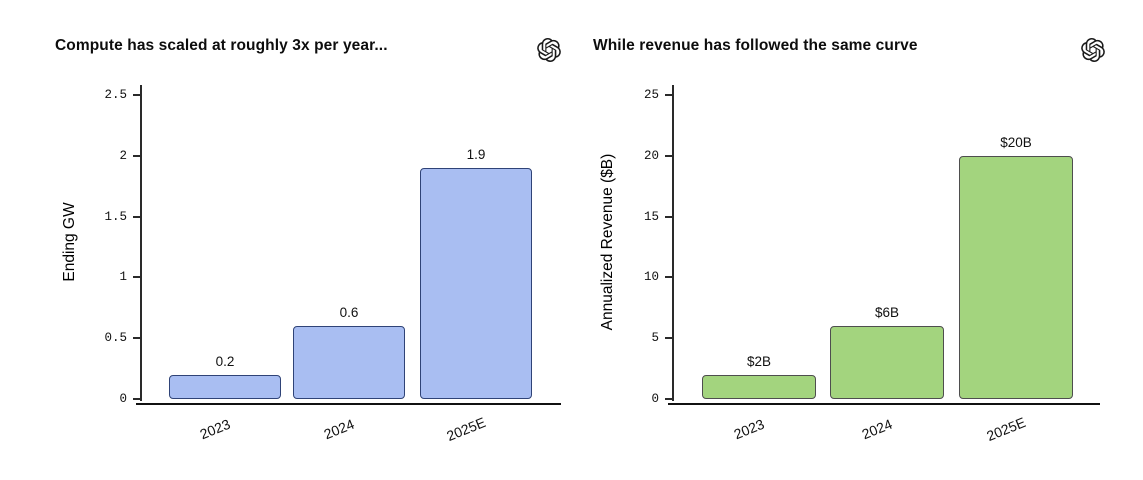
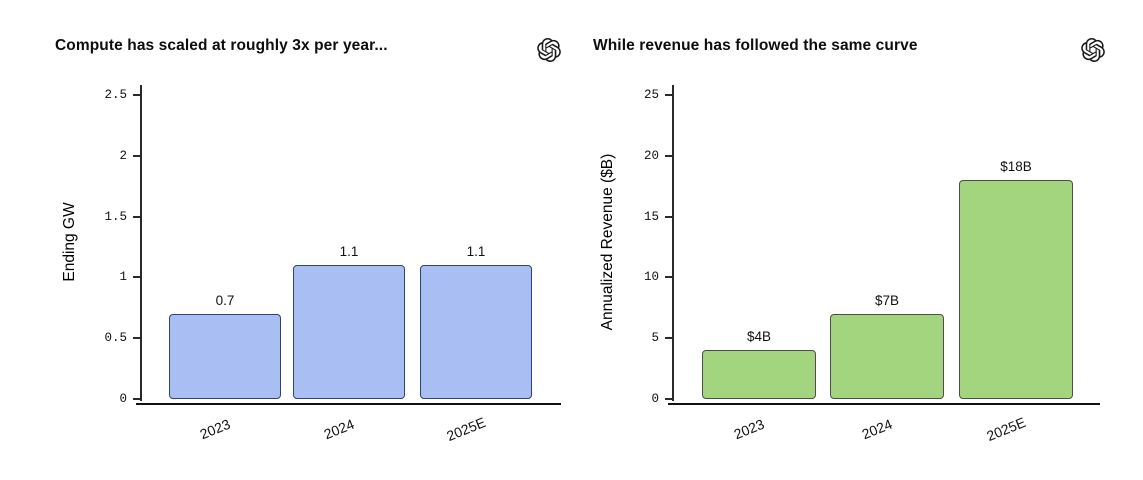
Compute has scaled at roughly 3x per year.../2023: 0.2 -> 0.7
Compute has scaled at roughly 3x per year.../2024: 0.6 -> 1.1
Compute has scaled at roughly 3x per year.../2025E: 1.9 -> 1.1
While revenue has followed the same curve/2023: $2B -> $4B
While revenue has followed the same curve/2024: $6B -> $7B
While revenue has followed the same curve/2025E: $20B -> $18B
